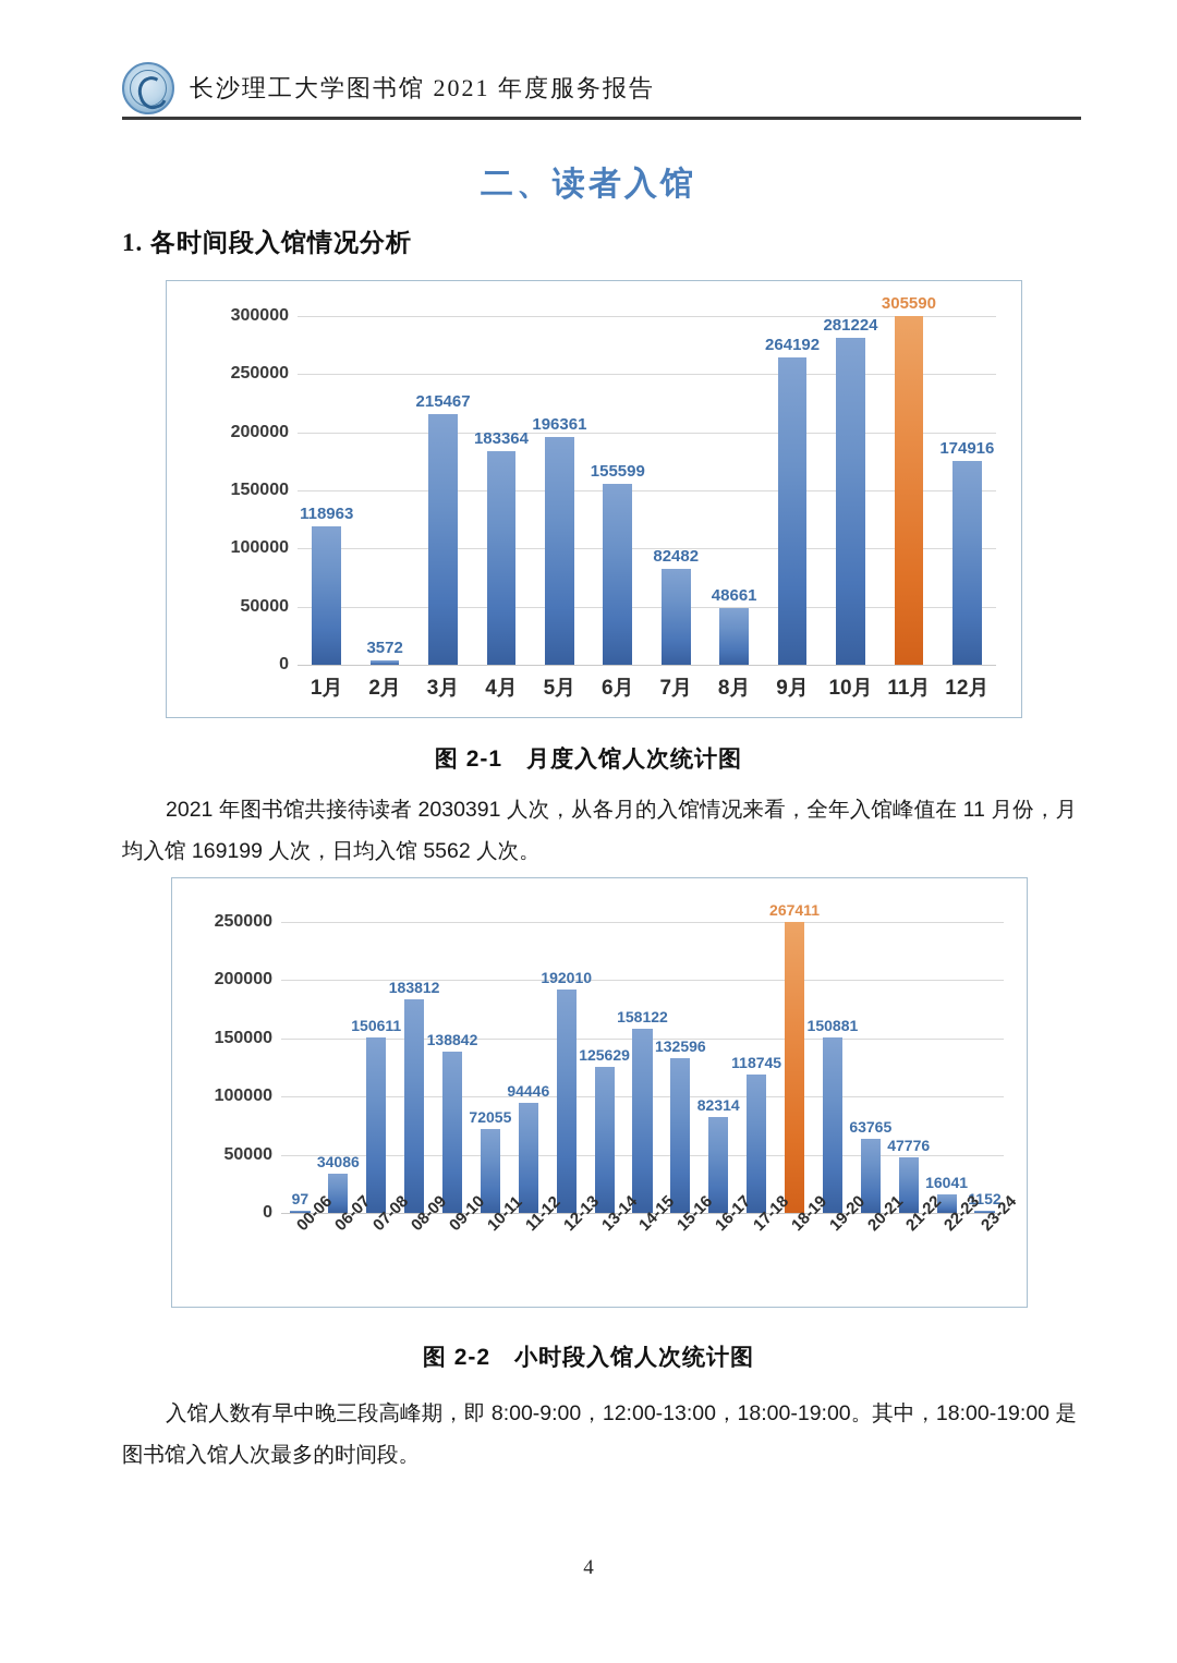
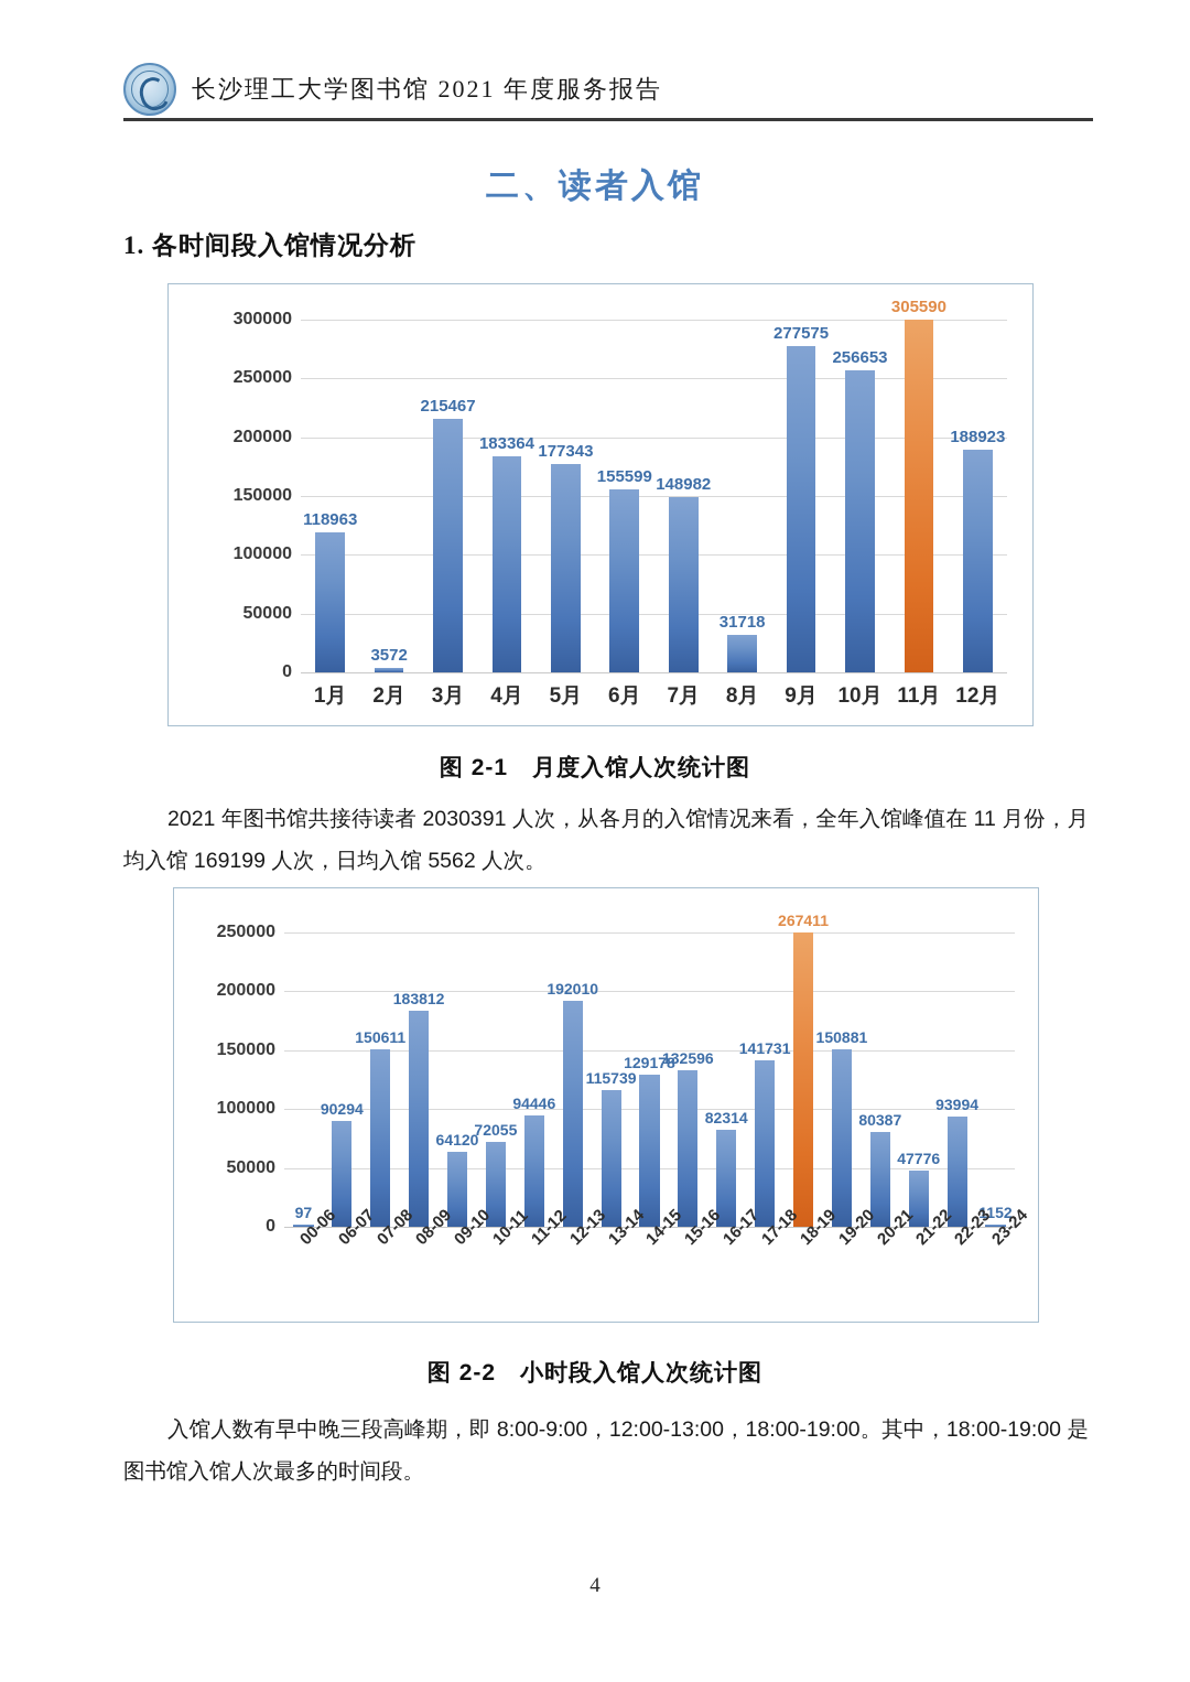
图 2-1 月度入馆人次统计图/5月: 196361 -> 177343
图 2-1 月度入馆人次统计图/7月: 82482 -> 148982
图 2-1 月度入馆人次统计图/8月: 48661 -> 31718
图 2-1 月度入馆人次统计图/9月: 264192 -> 277575
图 2-1 月度入馆人次统计图/10月: 281224 -> 256653
图 2-1 月度入馆人次统计图/12月: 174916 -> 188923
图 2-2 小时段入馆人次统计图/06-07: 34086 -> 90294
图 2-2 小时段入馆人次统计图/09-10: 138842 -> 64120
图 2-2 小时段入馆人次统计图/13-14: 125629 -> 115739
图 2-2 小时段入馆人次统计图/14-15: 158122 -> 129178
图 2-2 小时段入馆人次统计图/17-18: 118745 -> 141731
图 2-2 小时段入馆人次统计图/20-21: 63765 -> 80387
图 2-2 小时段入馆人次统计图/22-23: 16041 -> 93994
